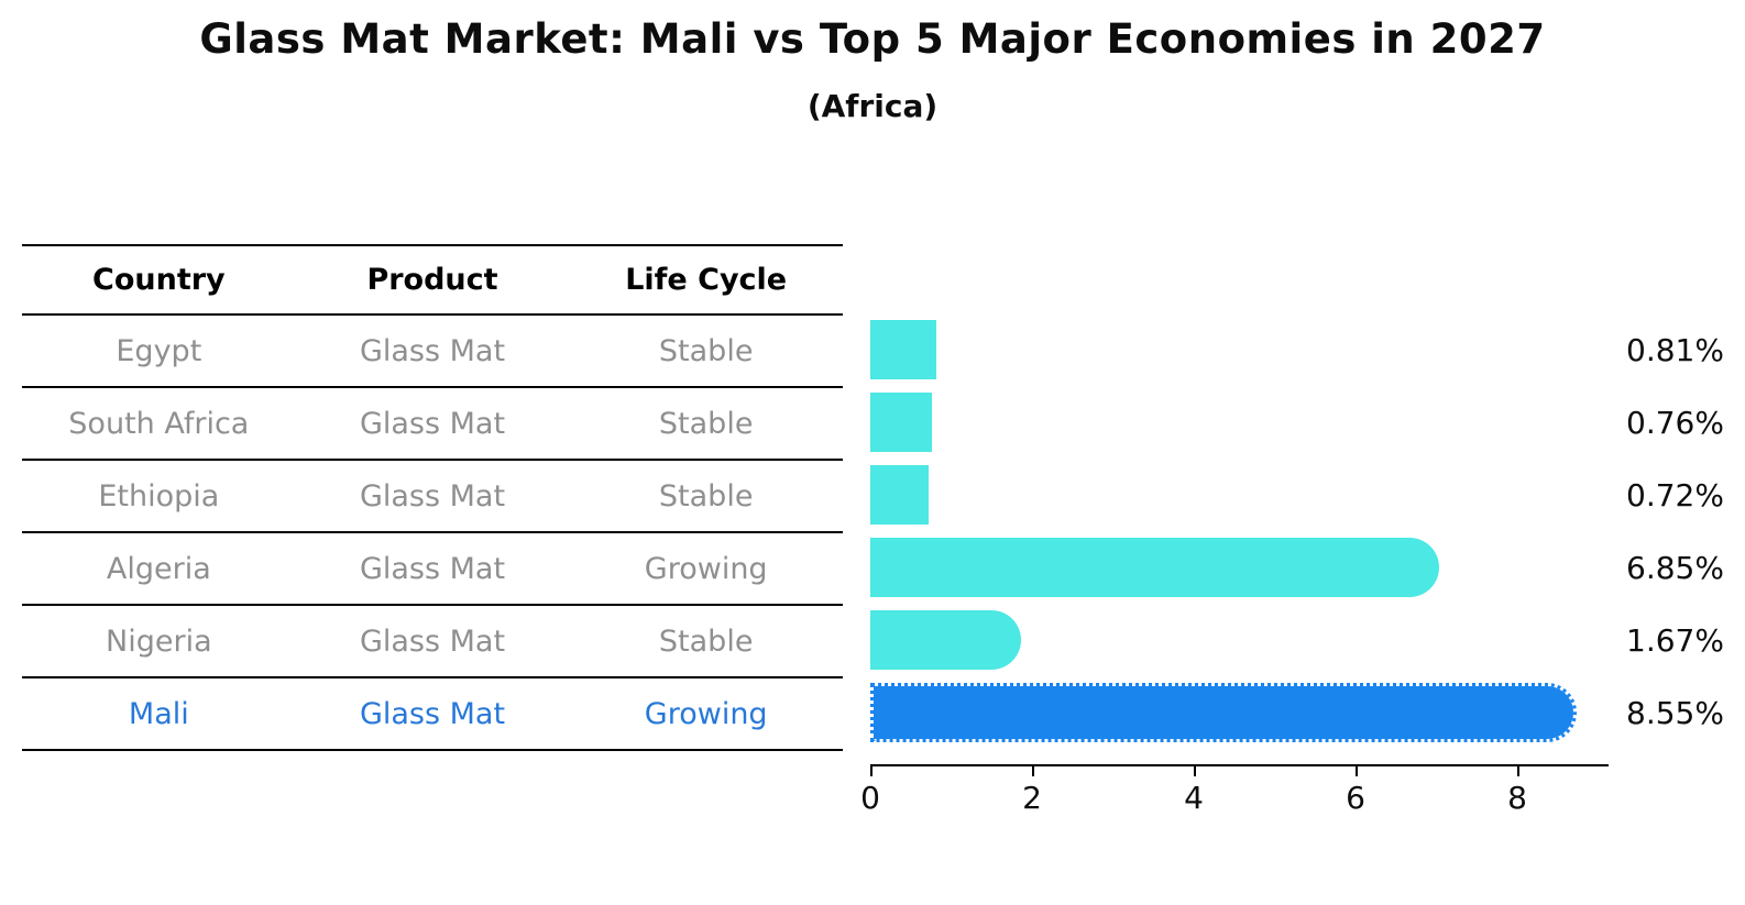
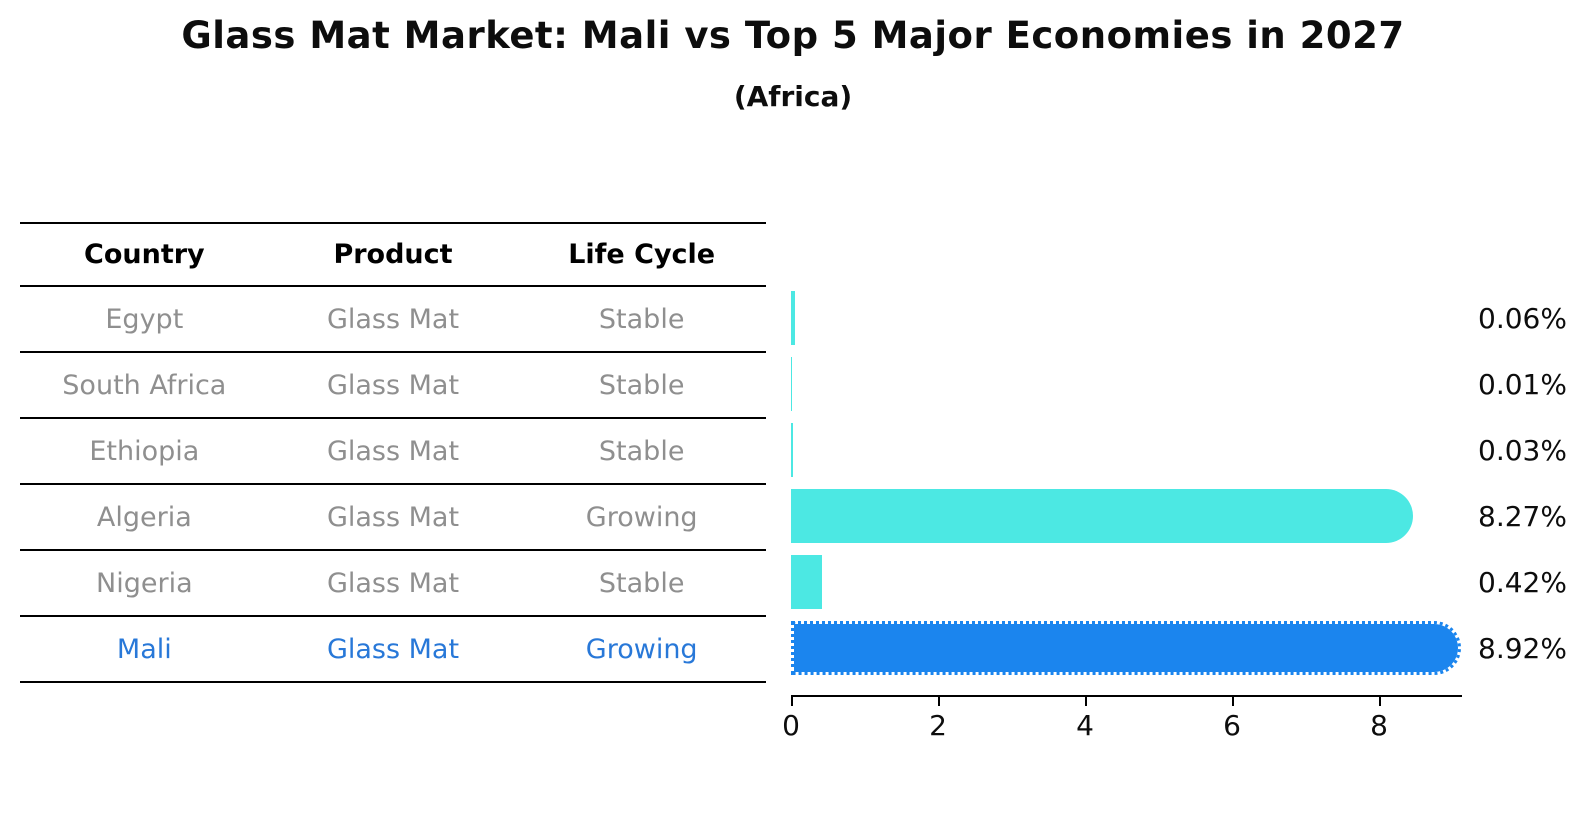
Egypt: 0.81% -> 0.06%
South Africa: 0.76% -> 0.01%
Ethiopia: 0.72% -> 0.03%
Algeria: 6.85% -> 8.27%
Nigeria: 1.67% -> 0.42%
Mali: 8.55% -> 8.92%
